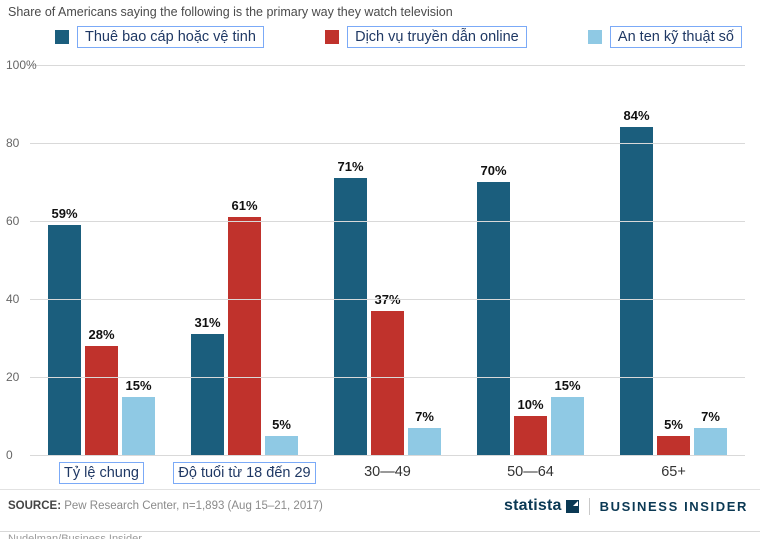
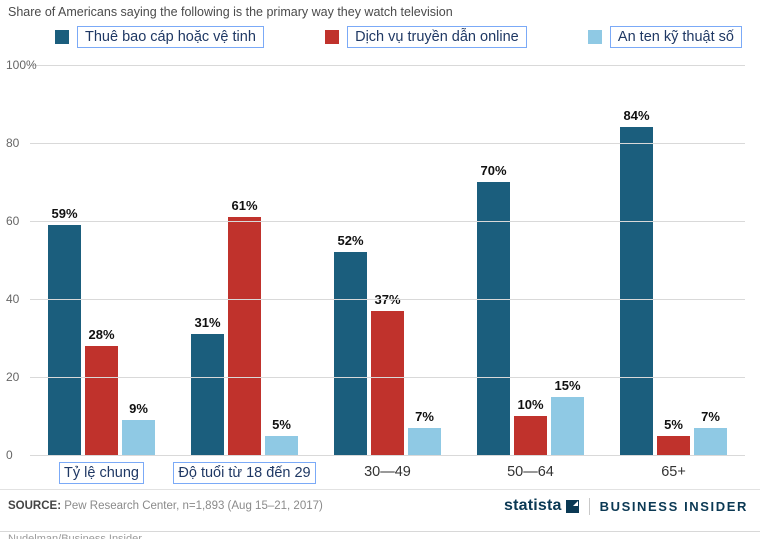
An ten kỹ thuật số/Tỷ lệ chung: 15% -> 9%
Thuê bao cáp hoặc vệ tinh/30—49: 71% -> 52%
